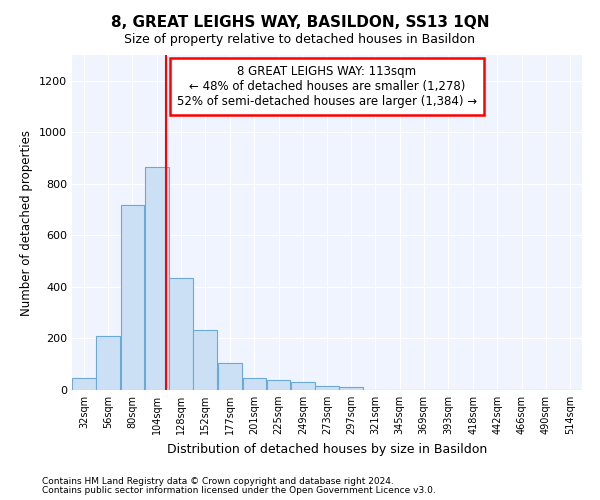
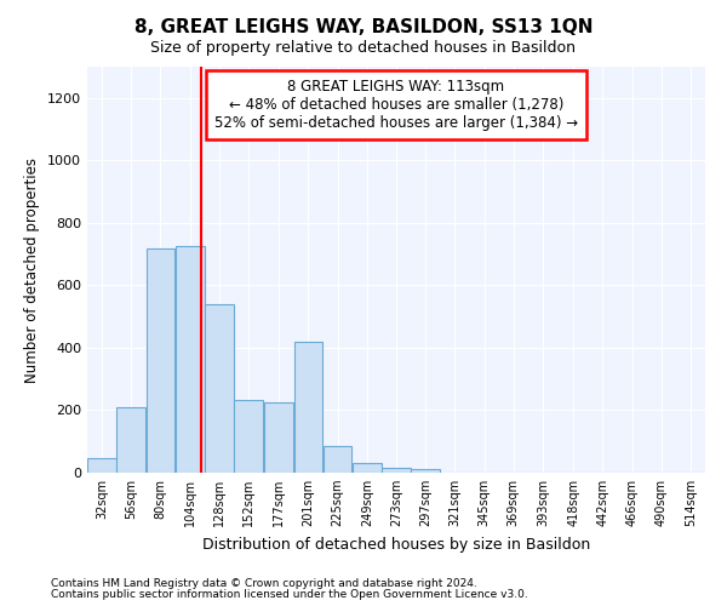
104sqm: 865 -> 725
128sqm: 435 -> 540
177sqm: 103 -> 225
201sqm: 47 -> 420
225sqm: 38 -> 85
